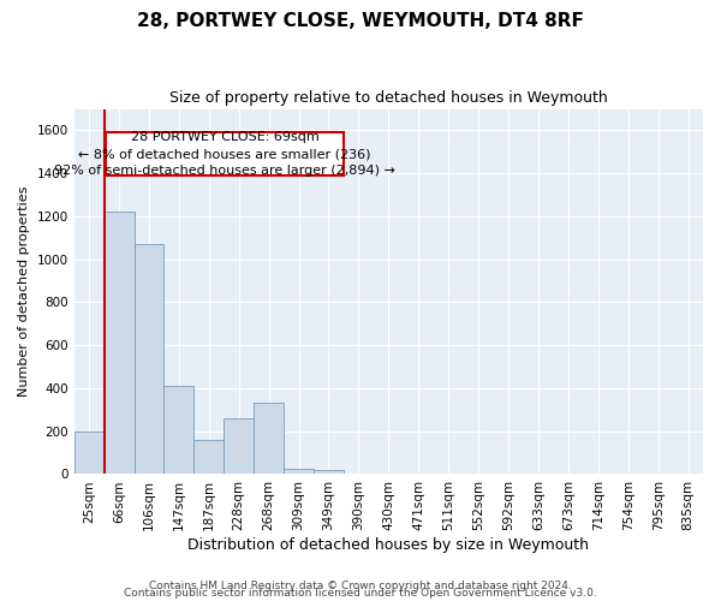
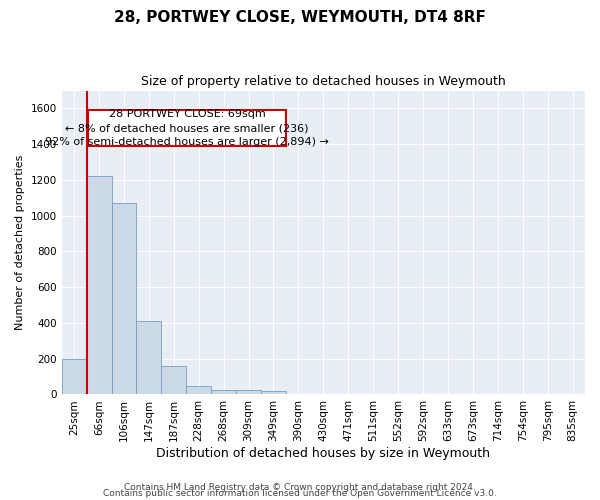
228sqm: 260 -> 50
268sqm: 330 -> 20
